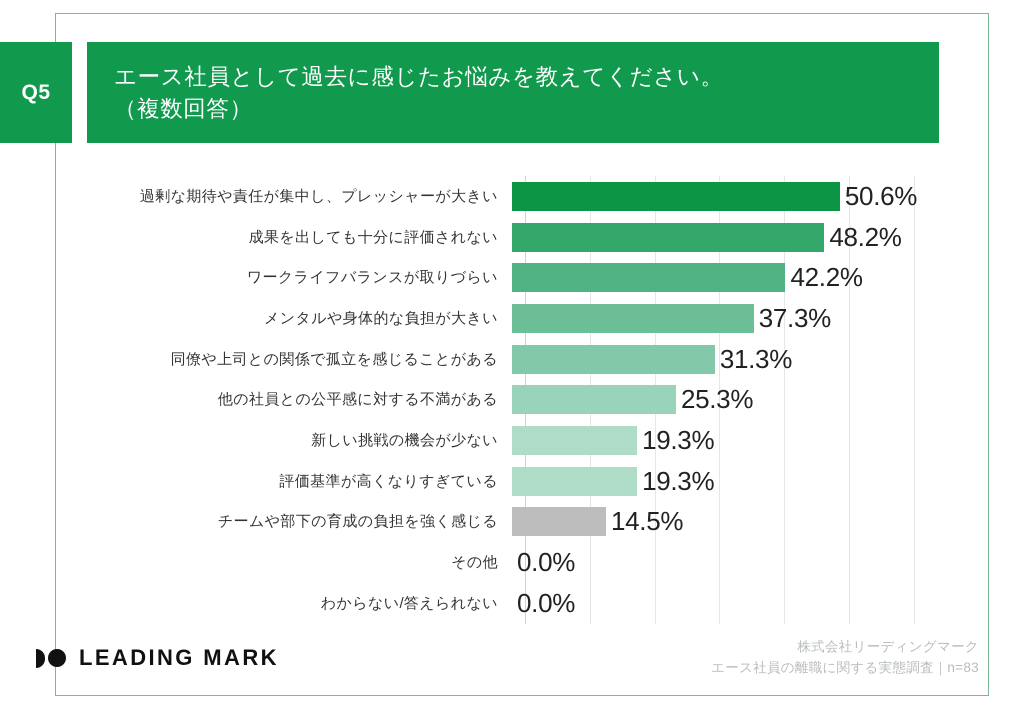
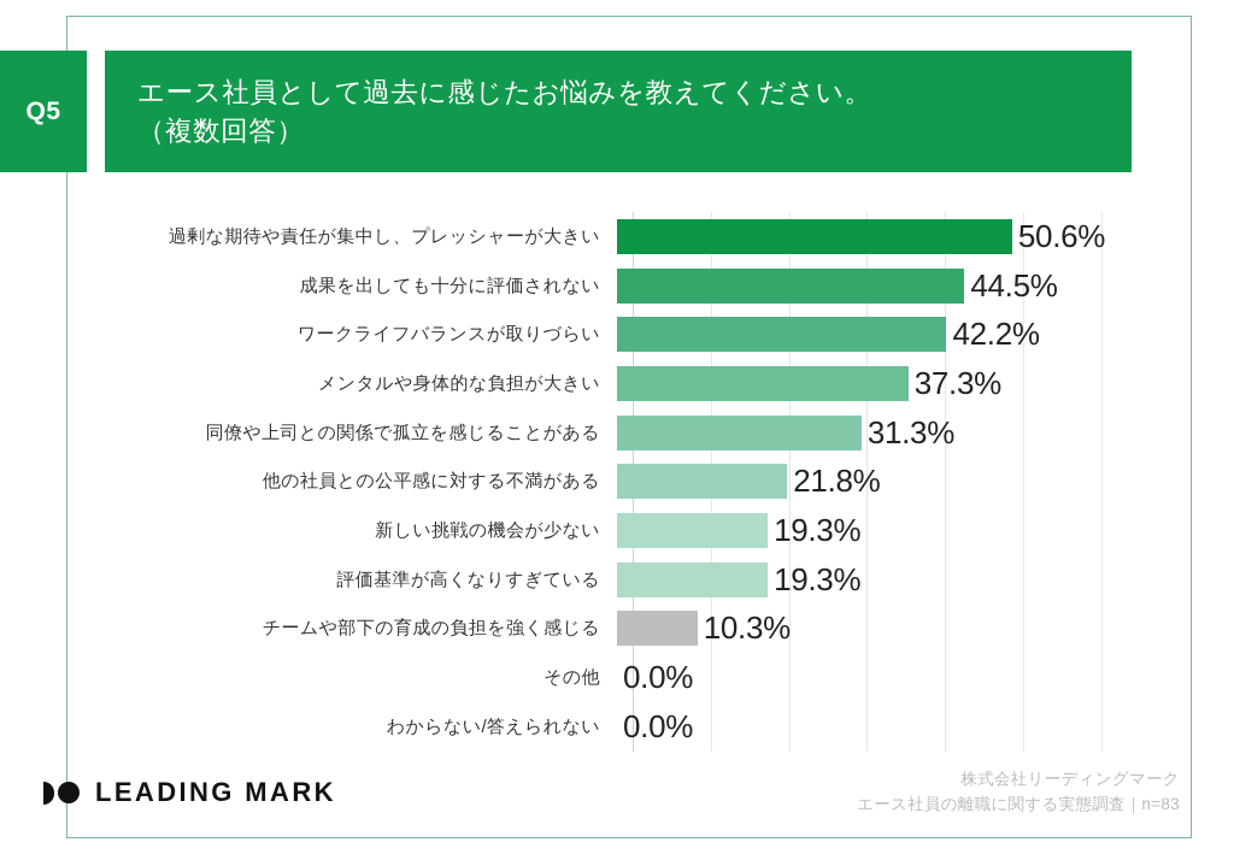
成果を出しても十分に評価されない: 48.2% -> 44.5%
他の社員との公平感に対する不満がある: 25.3% -> 21.8%
チームや部下の育成の負担を強く感じる: 14.5% -> 10.3%
